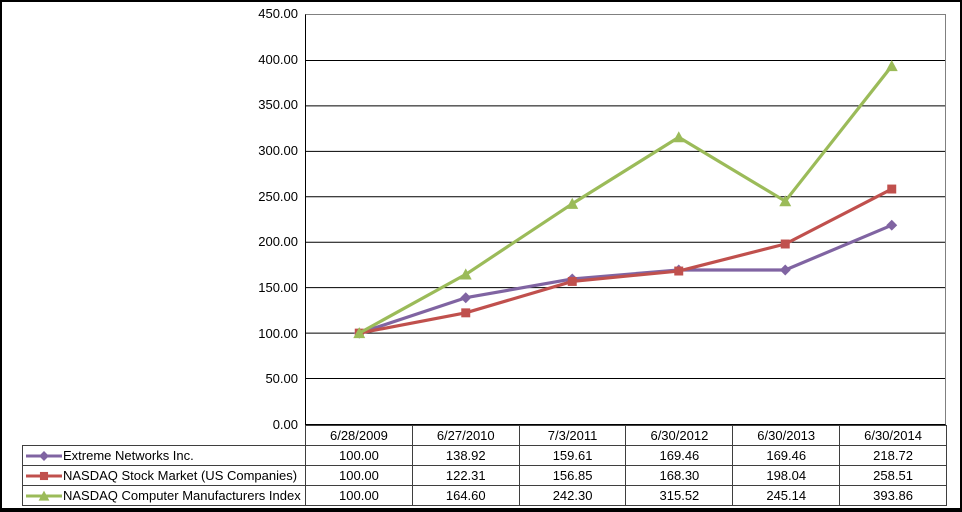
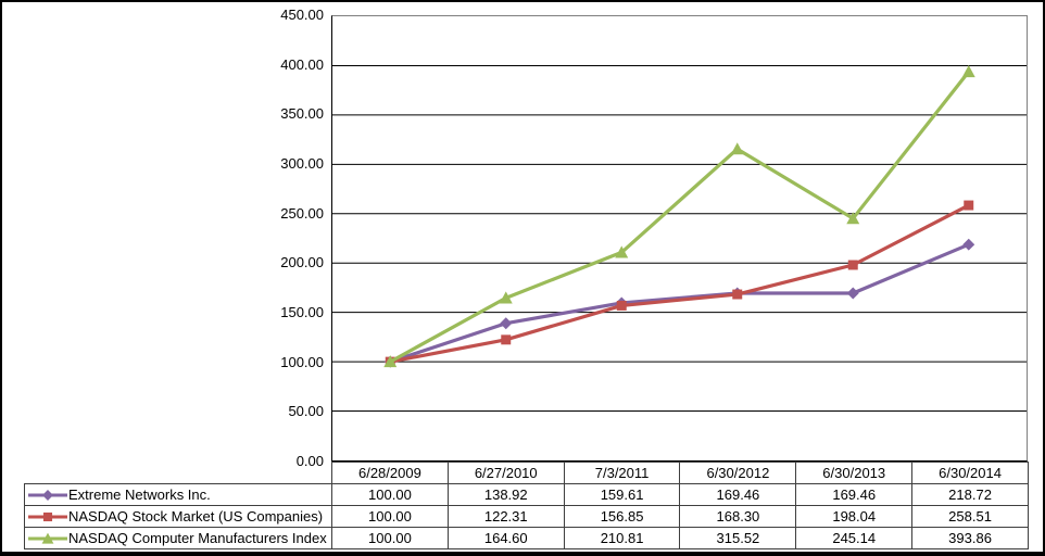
NASDAQ Computer Manufacturers Index/7/3/2011: 242.30 -> 210.81
